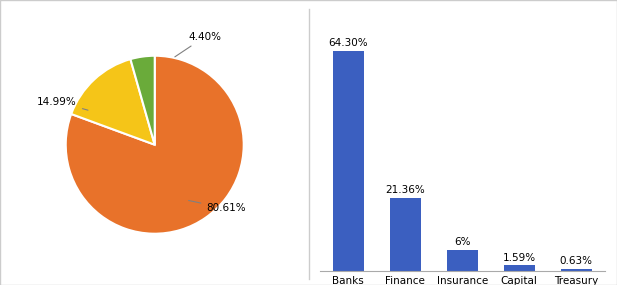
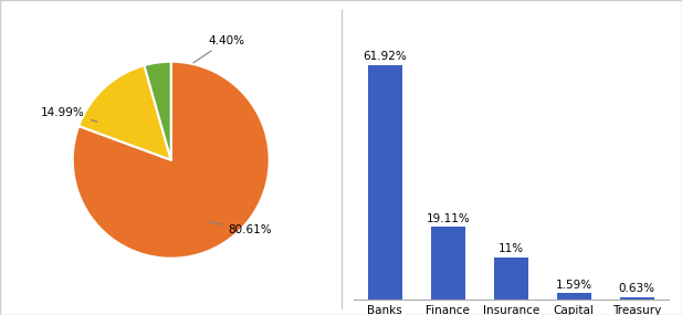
Banks: 64.30% -> 61.92%
Finance: 21.36% -> 19.11%
Insurance: 6% -> 11%
